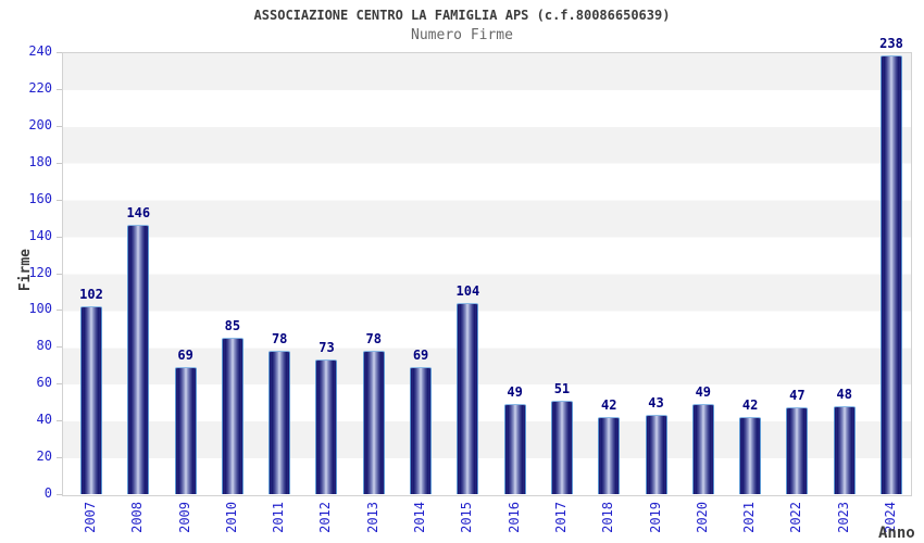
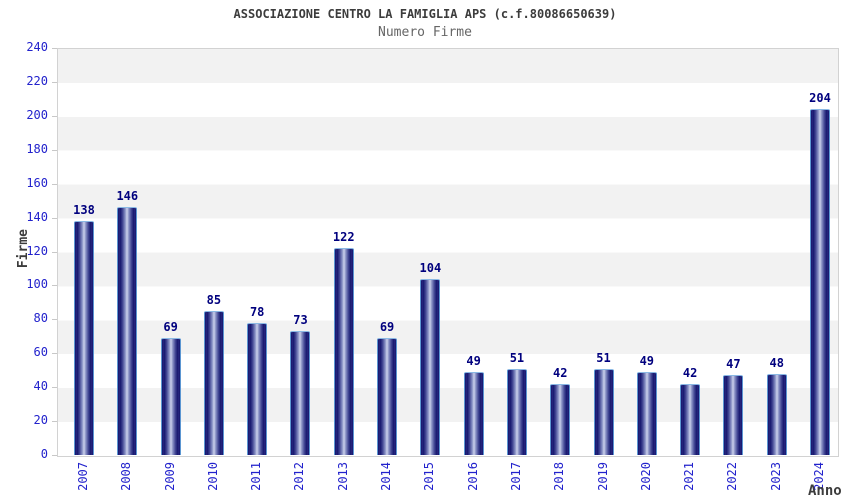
2007: 102 -> 138
2013: 78 -> 122
2019: 43 -> 51
2024: 238 -> 204
